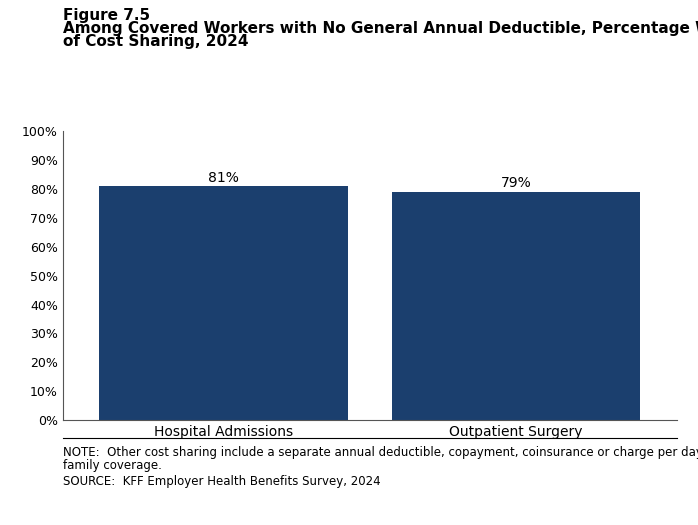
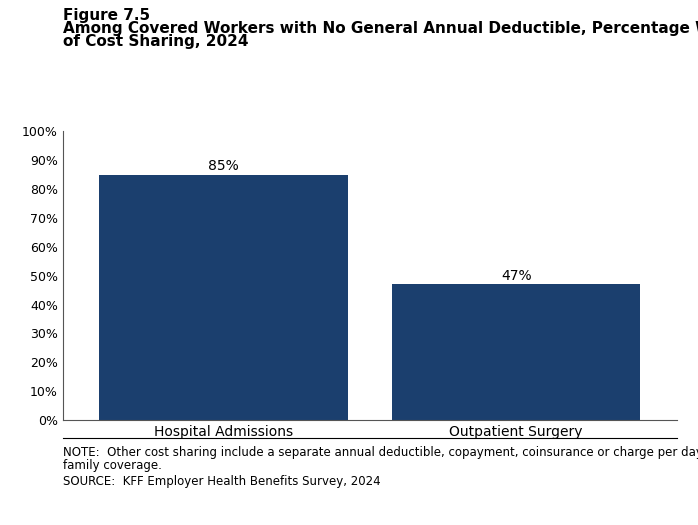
Hospital Admissions: 81% -> 85%
Outpatient Surgery: 79% -> 47%
